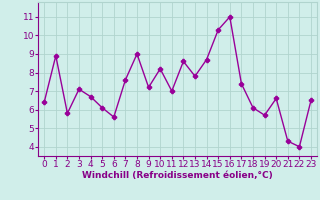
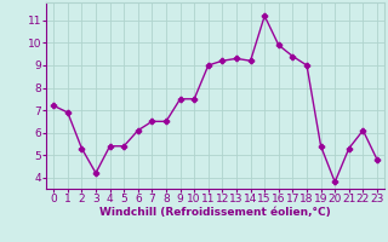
0: 6.4 -> 7.2
1: 8.9 -> 6.9
2: 5.8 -> 5.3
3: 7.1 -> 4.2
4: 6.7 -> 5.4
5: 6.1 -> 5.4
6: 5.6 -> 6.1
7: 7.6 -> 6.5
8: 9.0 -> 6.5
9: 7.2 -> 7.5
10: 8.2 -> 7.5
11: 7.0 -> 9.0
12: 8.6 -> 9.2
13: 7.8 -> 9.3
14: 8.7 -> 9.2
15: 10.3 -> 11.2
16: 11.0 -> 9.9
17: 7.4 -> 9.4
18: 6.1 -> 9.0
19: 5.7 -> 5.4
20: 6.6 -> 3.8
21: 4.3 -> 5.3
22: 4.0 -> 6.1
23: 6.5 -> 4.8
